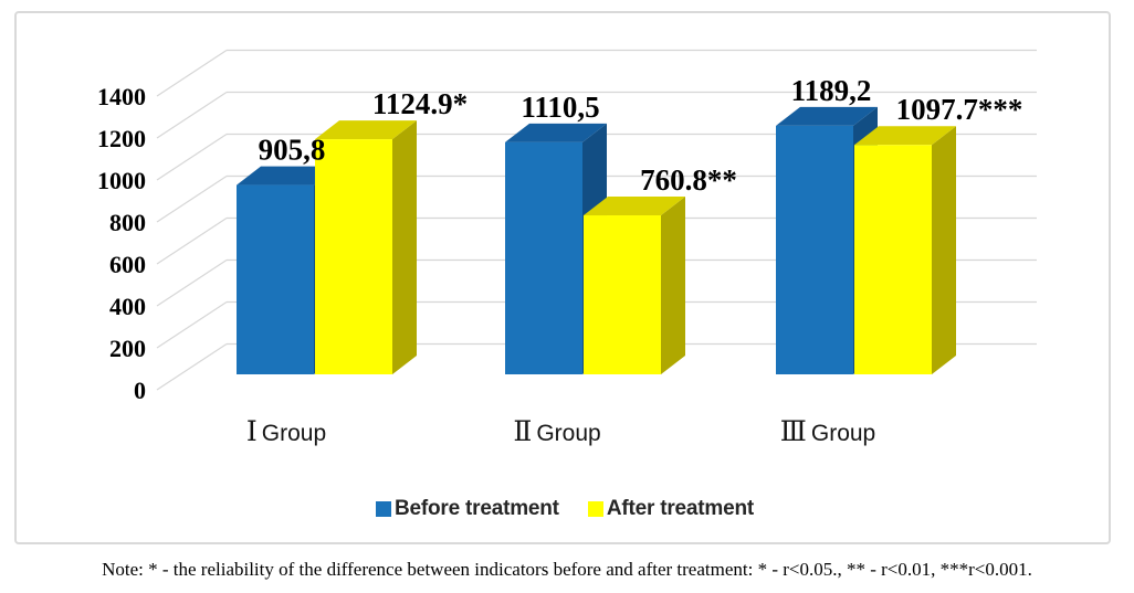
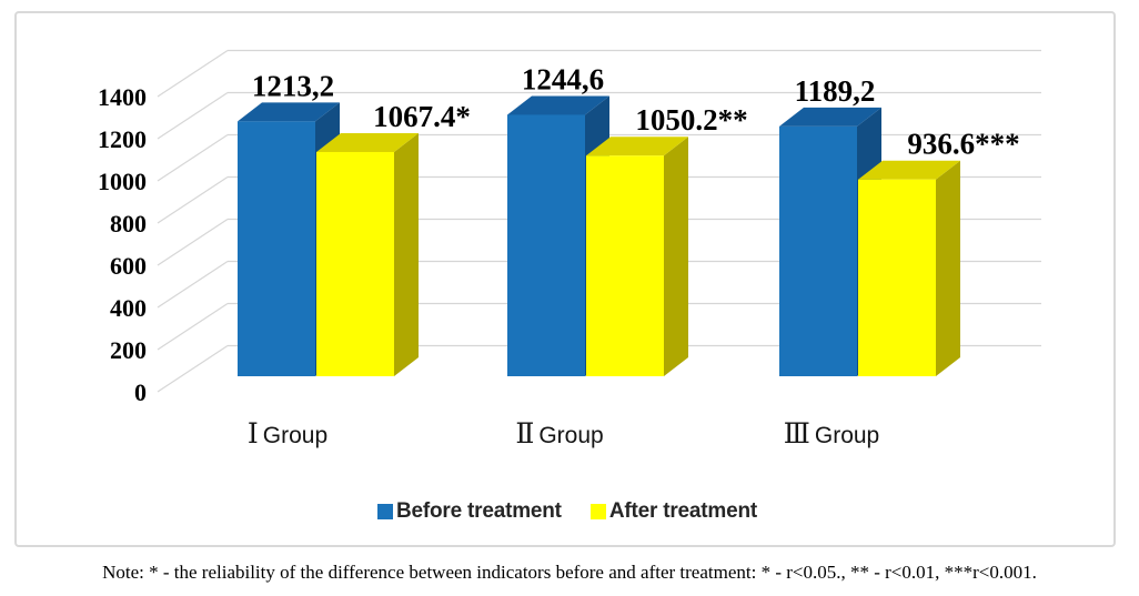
Before treatment/Ⅰ Group: 905,8 -> 1213,2
After treatment/Ⅰ Group: 1124.9 -> 1067.4
Before treatment/Ⅱ Group: 1110,5 -> 1244,6
After treatment/Ⅱ Group: 760.8 -> 1050.2
After treatment/Ⅲ Group: 1097.7 -> 936.6
